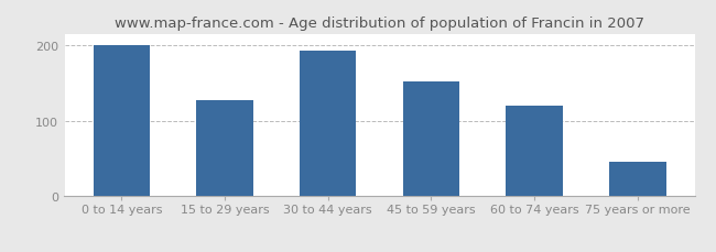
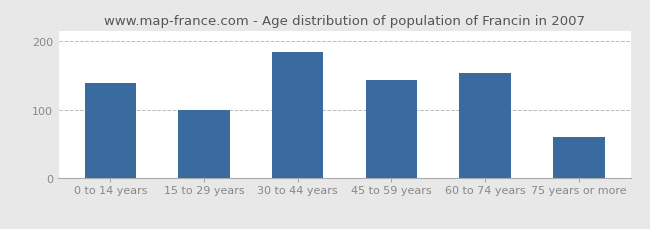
0 to 14 years: 201 -> 140
15 to 29 years: 127 -> 100
30 to 44 years: 193 -> 184
45 to 59 years: 152 -> 144
60 to 74 years: 120 -> 154
75 years or more: 46 -> 60
